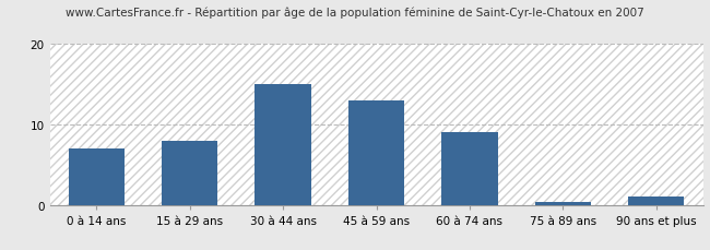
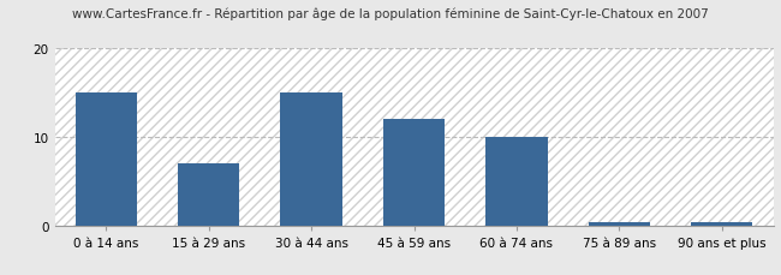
0 à 14 ans: 7.0 -> 15.0
15 à 29 ans: 8.0 -> 7.0
45 à 59 ans: 13.0 -> 12.0
60 à 74 ans: 9.0 -> 10.0
90 ans et plus: 1.0 -> 0.3
